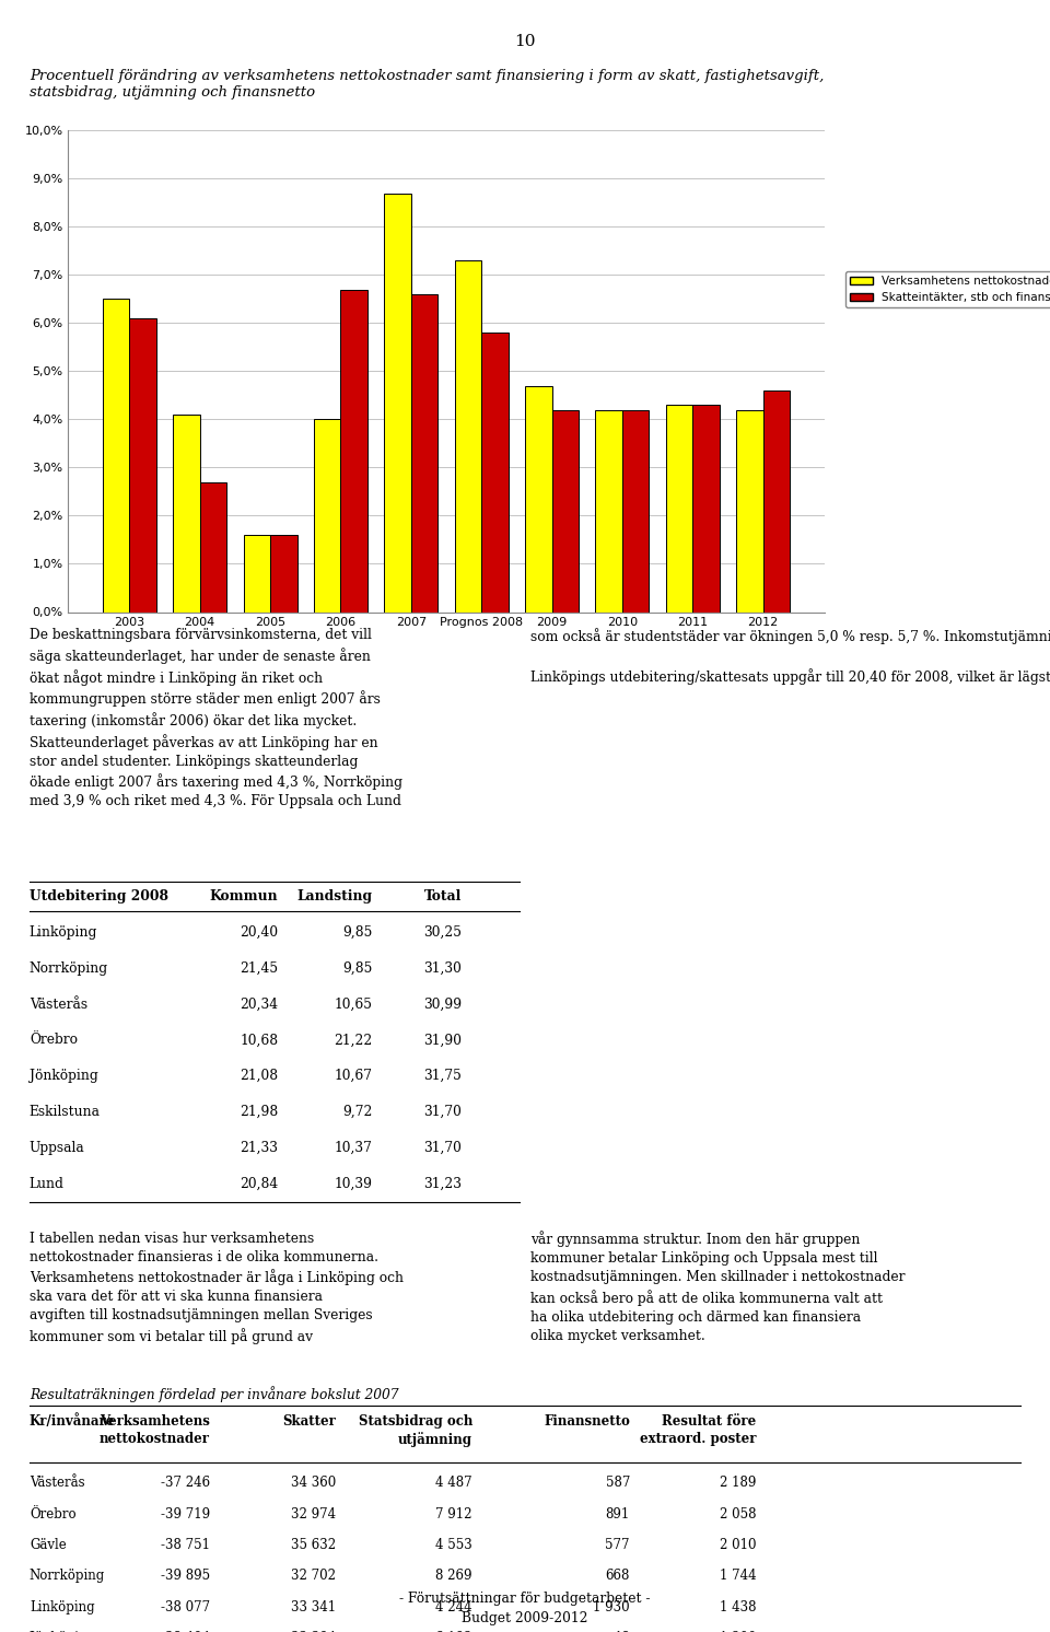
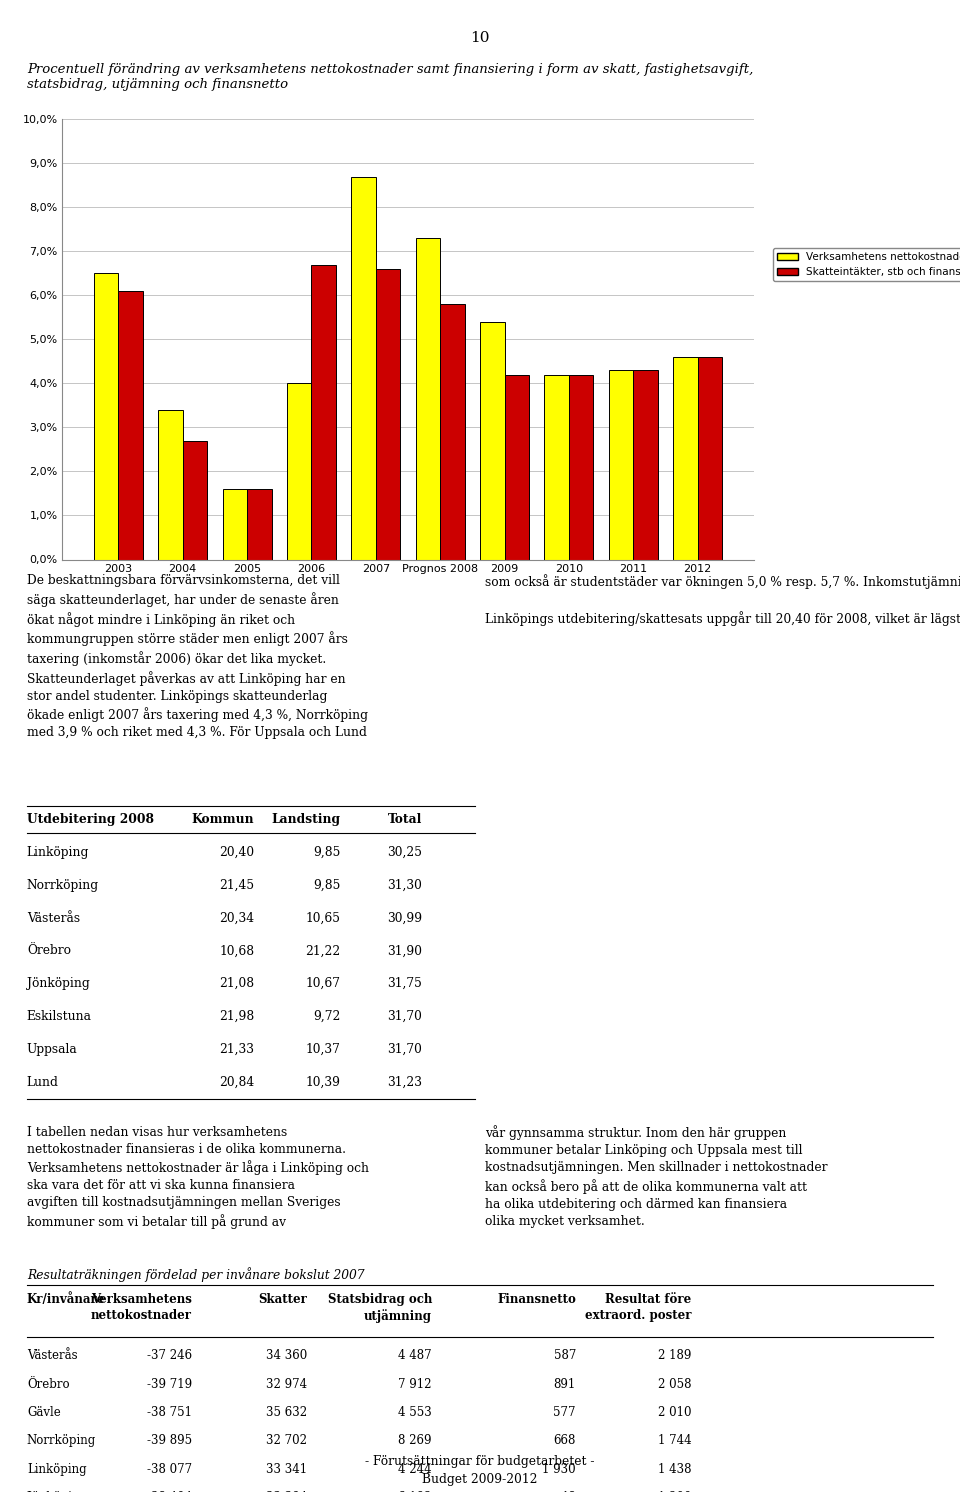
Verksamhetens nettokostnader/2004: 4,1% -> 3,4%
Verksamhetens nettokostnader/2009: 4,7% -> 5,4%
Verksamhetens nettokostnader/2012: 4,2% -> 4,6%
